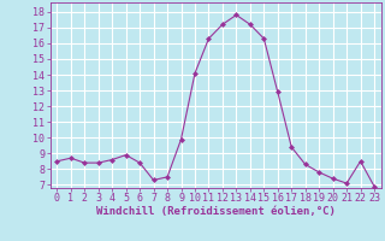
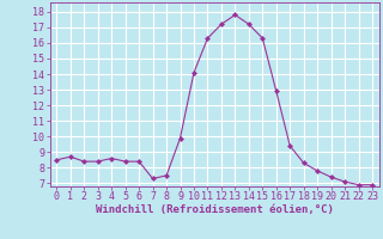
5: 8.9 -> 8.4
22: 8.5 -> 6.9
